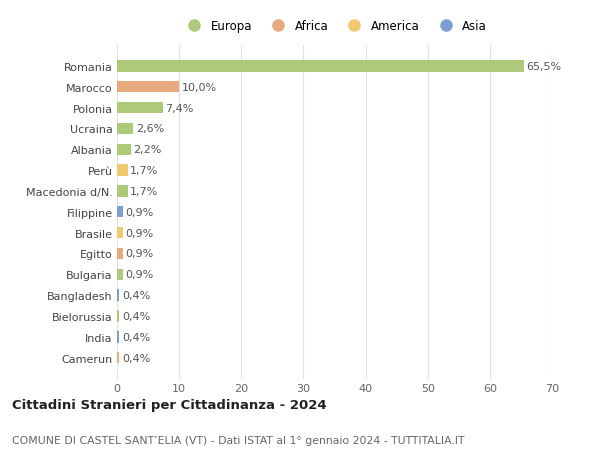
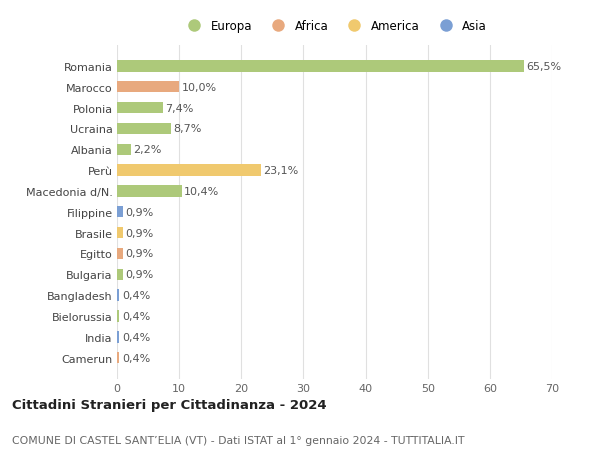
Ucraina: 2,6% -> 8,7%
Perù: 1,7% -> 23,1%
Macedonia d/N.: 1,7% -> 10,4%
